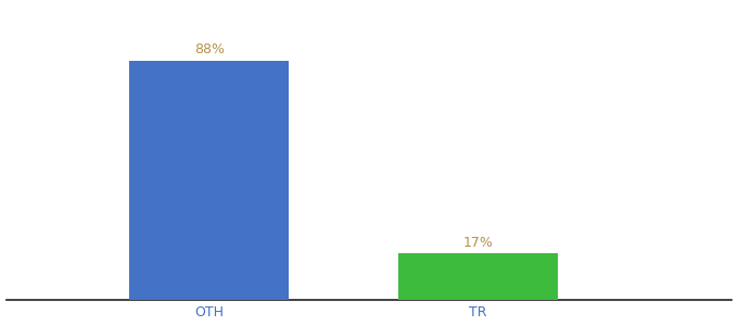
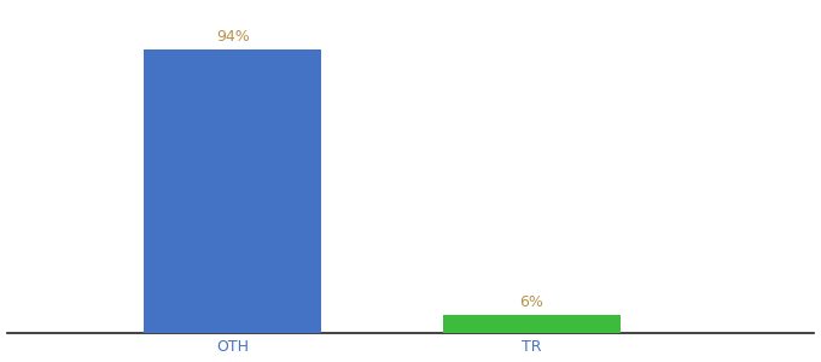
OTH: 88% -> 94%
TR: 17% -> 6%
